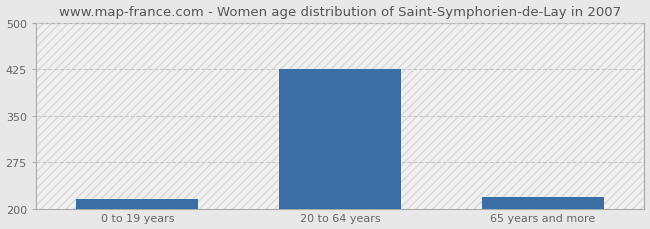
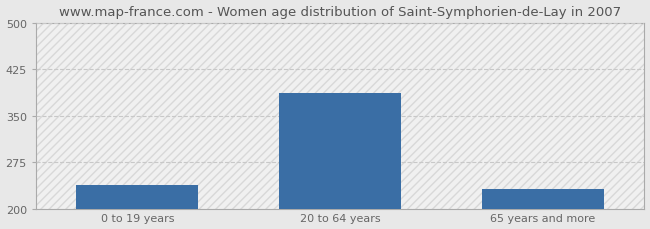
0 to 19 years: 215 -> 238
20 to 64 years: 425 -> 386
65 years and more: 218 -> 232
